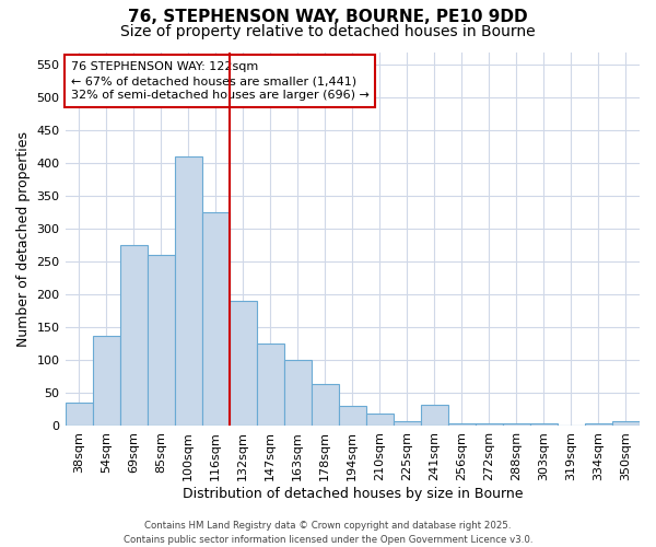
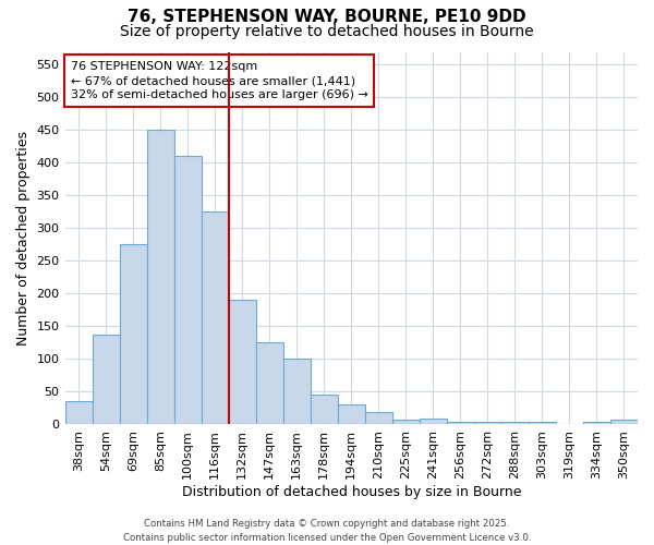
85sqm: 260 -> 450
178sqm: 64 -> 45
241sqm: 32 -> 8
